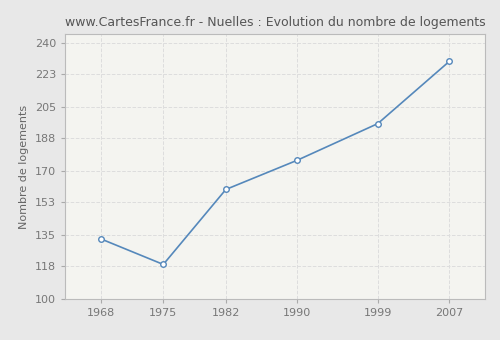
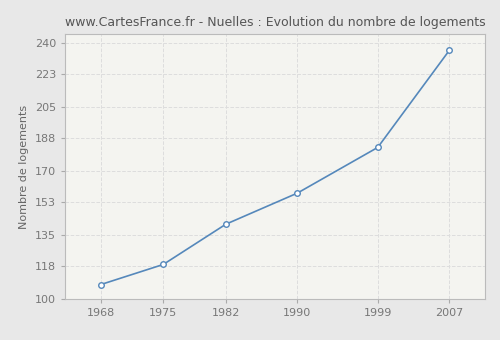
1968: 133 -> 108
1982: 160 -> 141
1990: 176 -> 158
1999: 196 -> 183
2007: 230 -> 236
